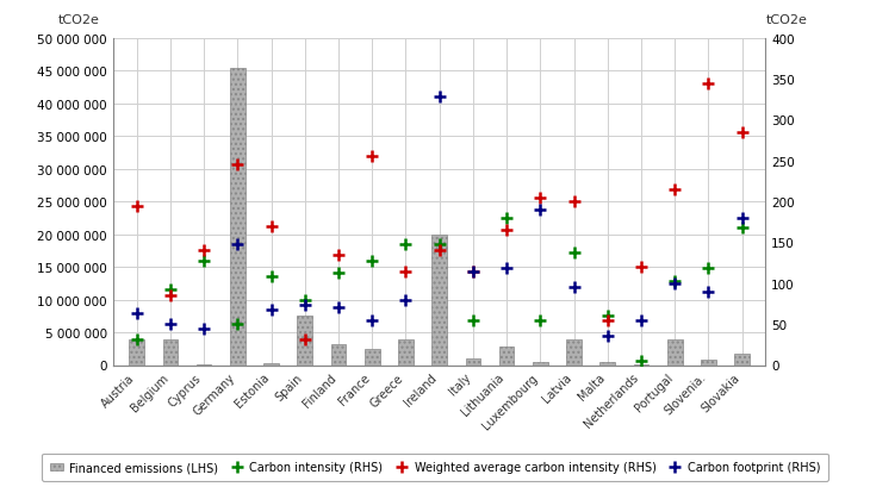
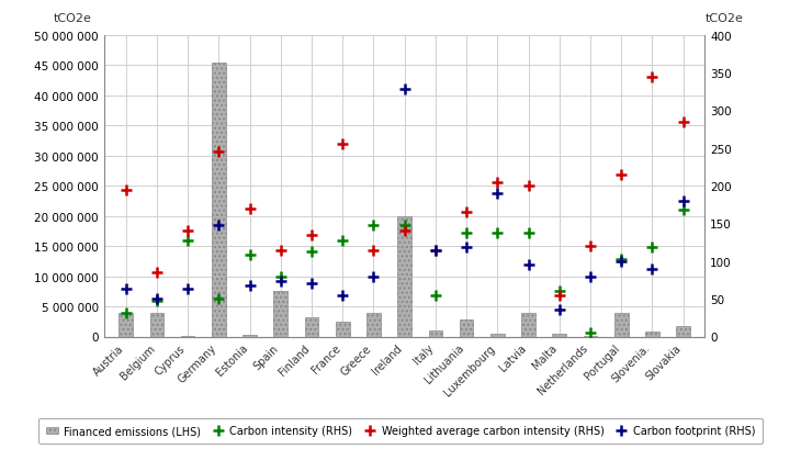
Carbon intensity (RHS)/Belgium: 92 -> 48
Carbon footprint (RHS)/Cyprus: 44 -> 63
Weighted average carbon intensity (RHS)/Spain: 32 -> 115
Carbon intensity (RHS)/Lithuania: 180 -> 138
Carbon intensity (RHS)/Luxembourg: 54 -> 138
Carbon footprint (RHS)/Netherlands: 54 -> 80
